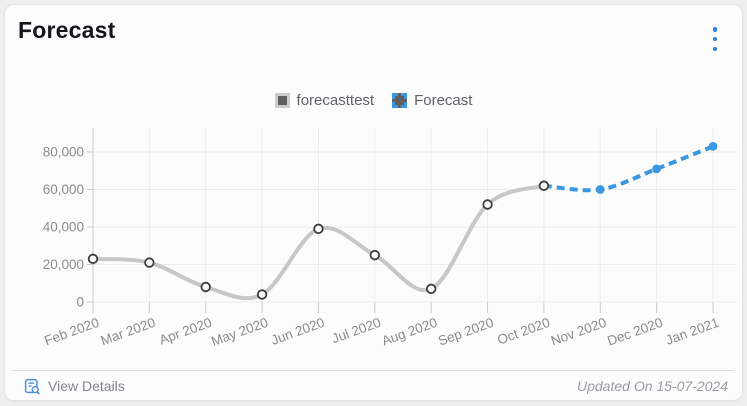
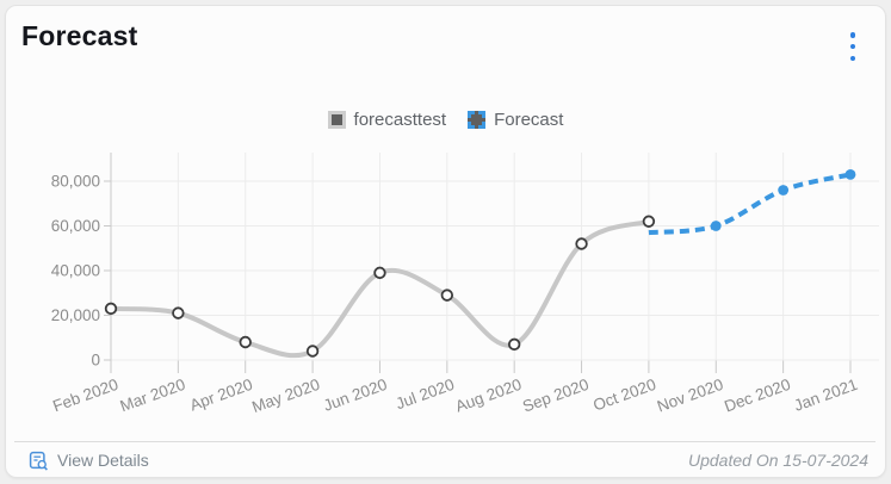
forecasttest/Jul 2020: 25000 -> 29000
Forecast/Oct 2020: 62000 -> 57000
Forecast/Dec 2020: 71000 -> 76000
